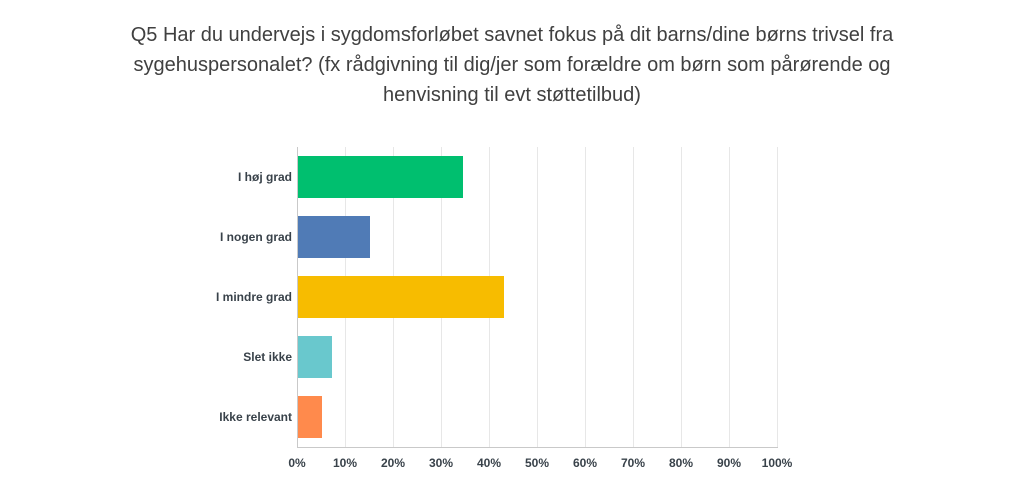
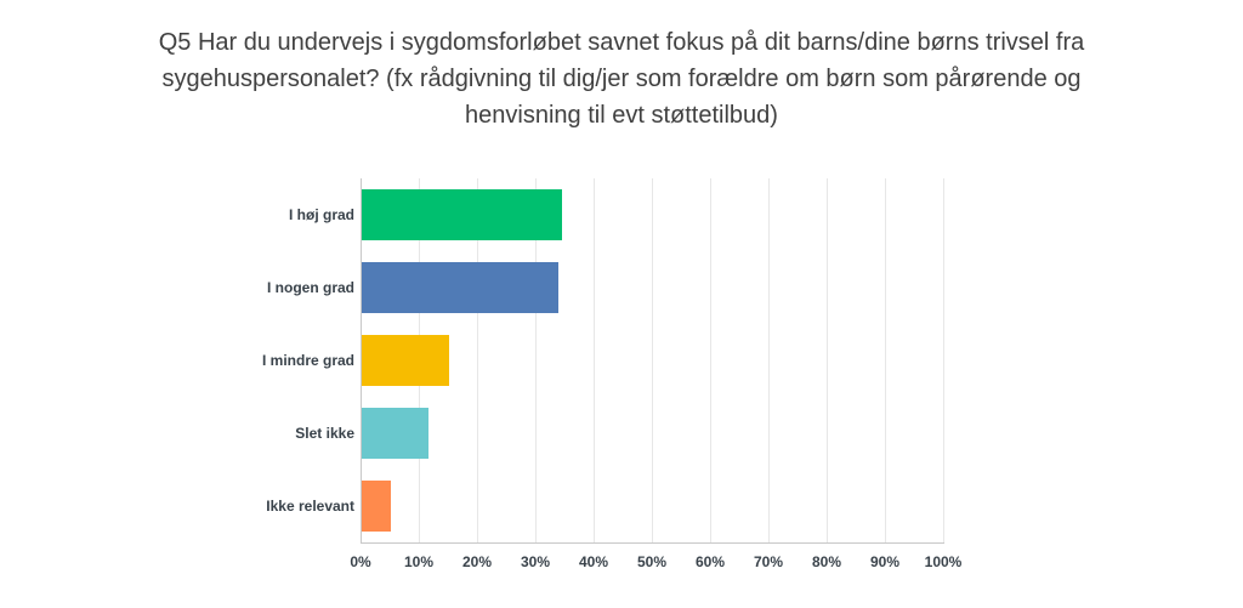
I nogen grad: 15% -> 34%
I mindre grad: 43% -> 15%
Slet ikke: 7% -> 12%
